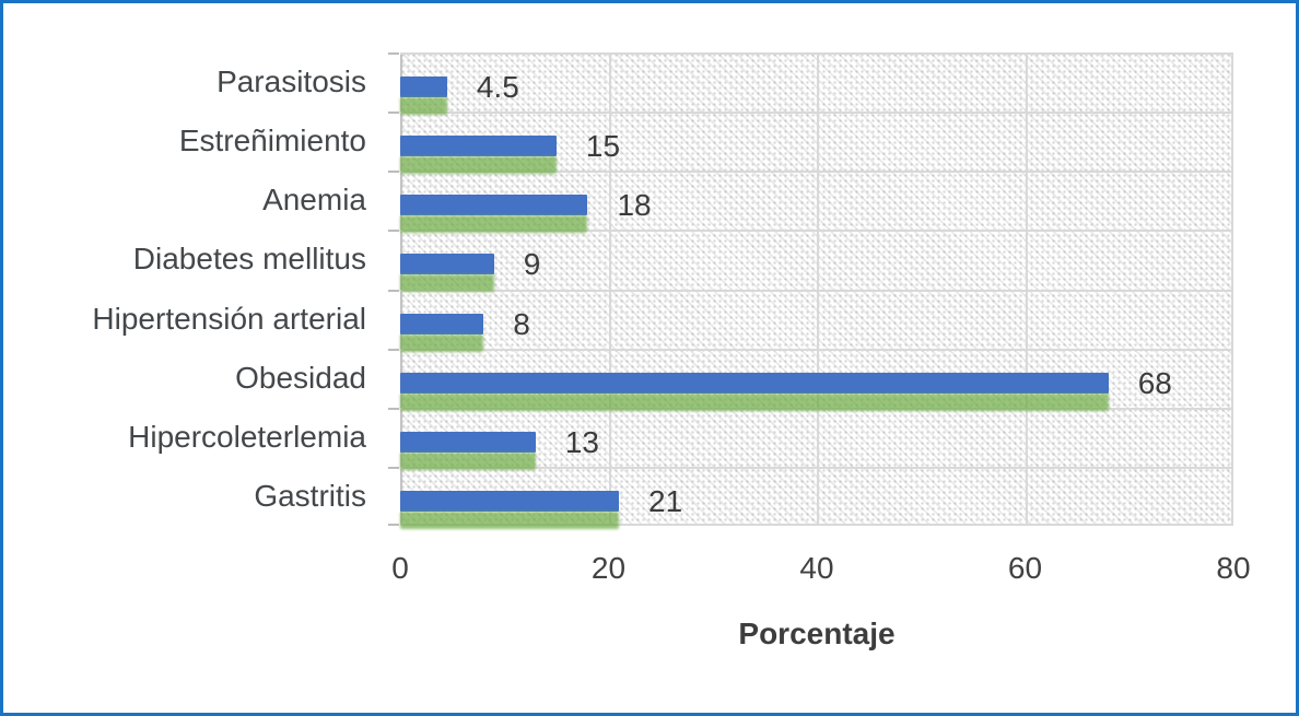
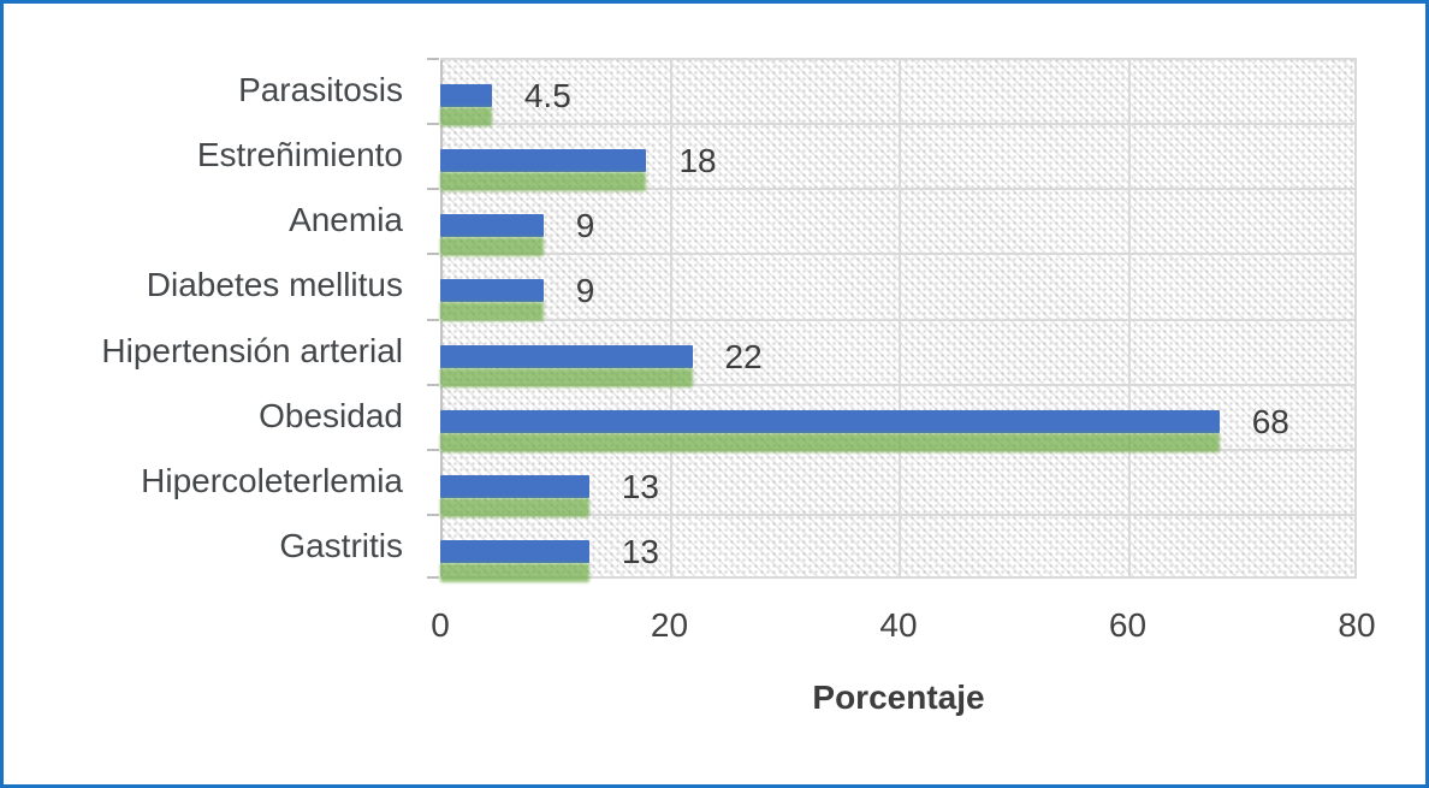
Estreñimiento: 15 -> 18
Anemia: 18 -> 9
Hipertensión arterial: 8 -> 22
Gastritis: 21 -> 13
